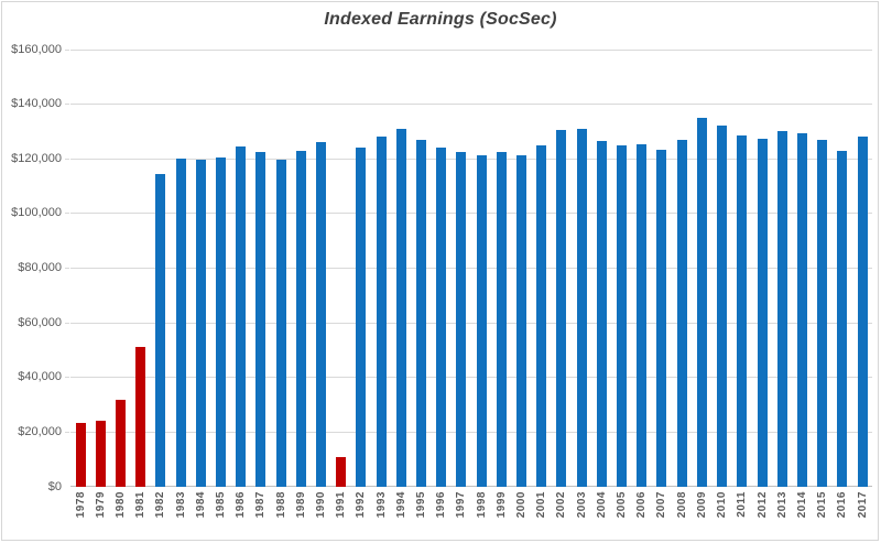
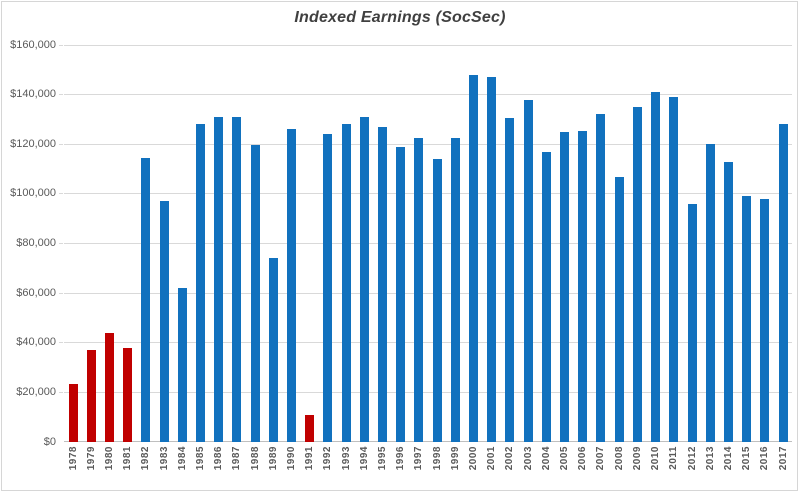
1979: $24000 -> $37000
1980: $32000 -> $44000
1981: $51000 -> $38000
1983: $120000 -> $97000
1984: $120000 -> $62000
1985: $120000 -> $128000
1986: $124000 -> $131000
1987: $122000 -> $131000
1989: $123000 -> $74000
1996: $124000 -> $119000
1998: $122000 -> $114000
2000: $122000 -> $148000
2001: $125000 -> $147000
2003: $131000 -> $138000
2004: $126000 -> $117000
2007: $124000 -> $132000
2008: $127000 -> $107000
2010: $132000 -> $141000
2011: $128000 -> $139000
2012: $128000 -> $96000
2013: $130000 -> $120000
2014: $130000 -> $113000
2015: $127000 -> $99000
2016: $123000 -> $98000
